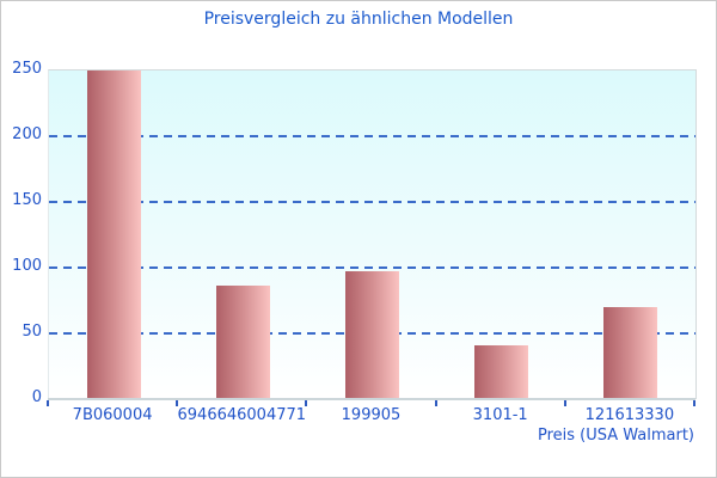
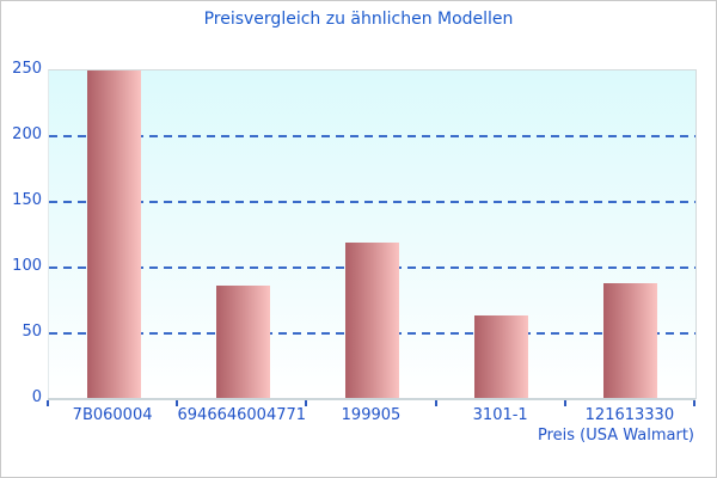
199905: 97 -> 119
3101-1: 41 -> 64
121613330: 70 -> 88
